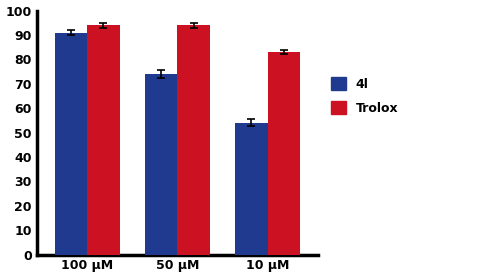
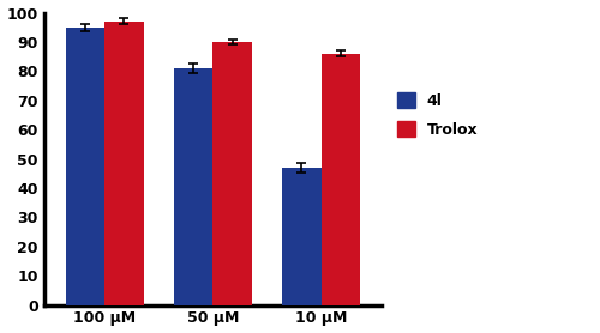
4l/100 μM: 91 -> 95
Trolox/100 μM: 94 -> 97
4l/50 μM: 74 -> 81
Trolox/50 μM: 94 -> 90
4l/10 μM: 54 -> 47
Trolox/10 μM: 83 -> 86
